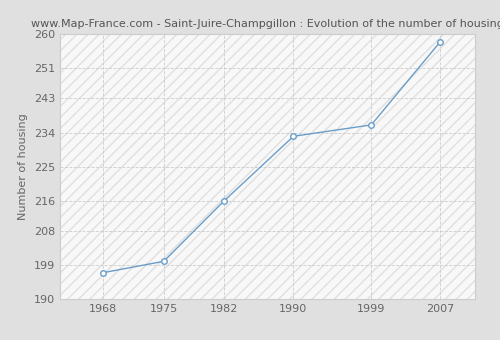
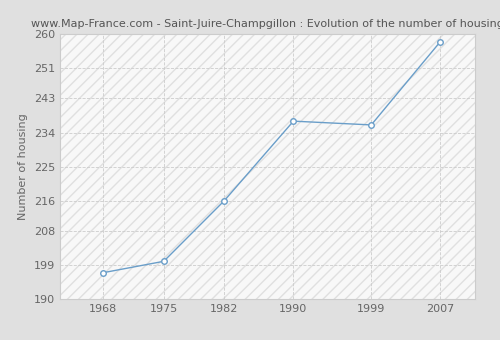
1990: 233 -> 237
